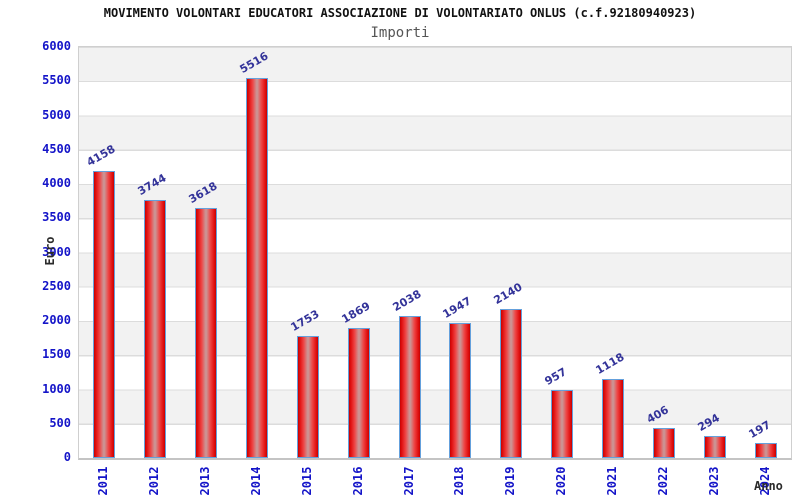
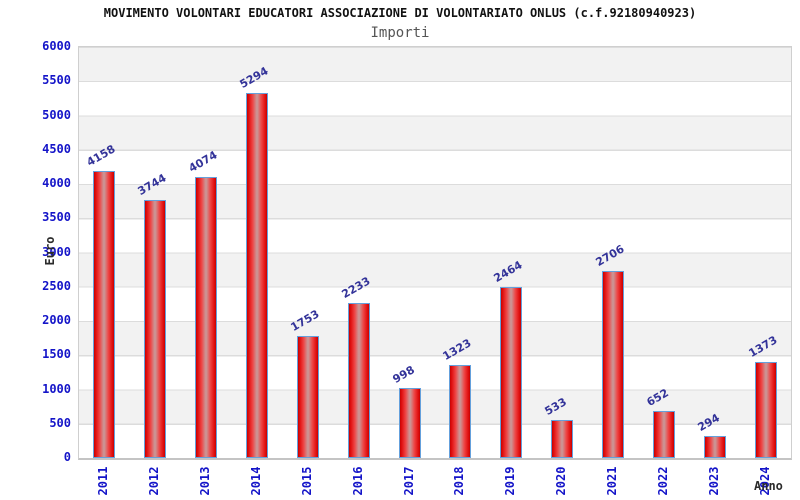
2013: 3618 -> 4074
2014: 5516 -> 5294
2016: 1869 -> 2233
2017: 2038 -> 998
2018: 1947 -> 1323
2019: 2140 -> 2464
2020: 957 -> 533
2021: 1118 -> 2706
2022: 406 -> 652
2024: 197 -> 1373
